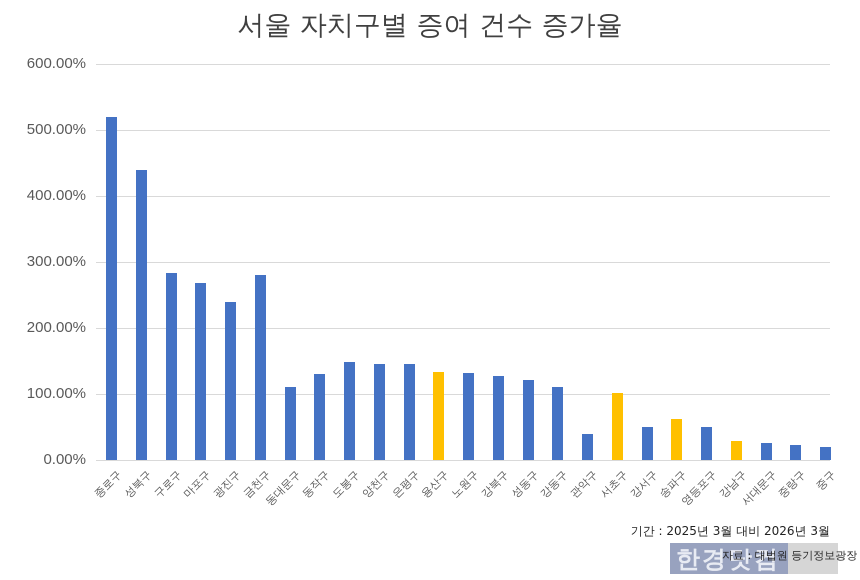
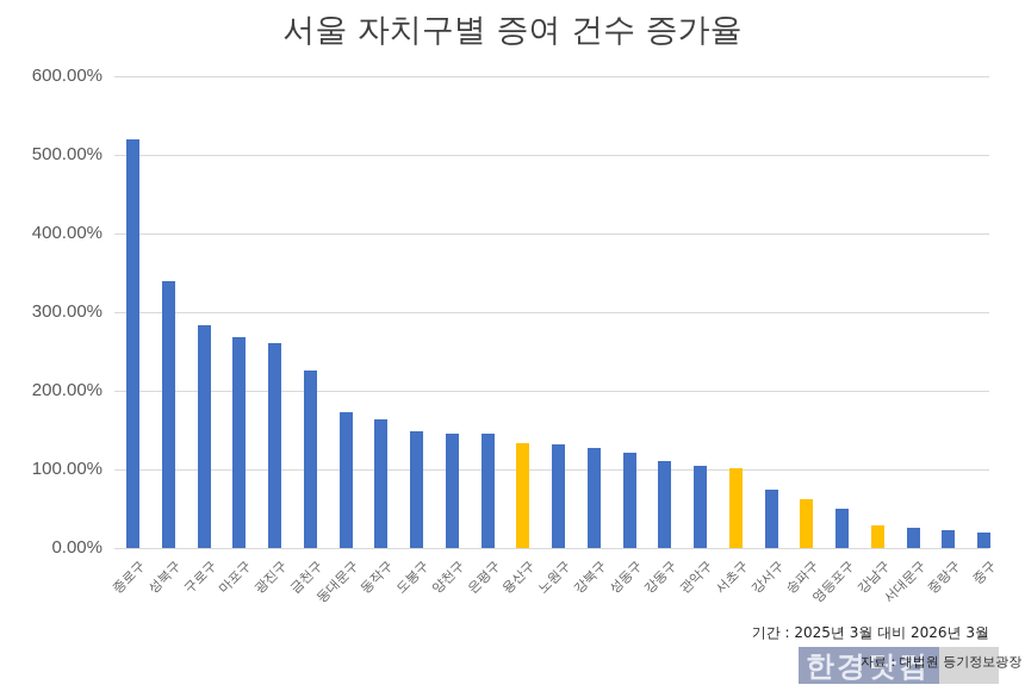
성북구: 440% -> 340%
광진구: 240% -> 260%
금천구: 280% -> 230%
동대문구: 110% -> 170%
동작구: 130% -> 160%
관악구: 40% -> 100%
강서구: 50% -> 70%
